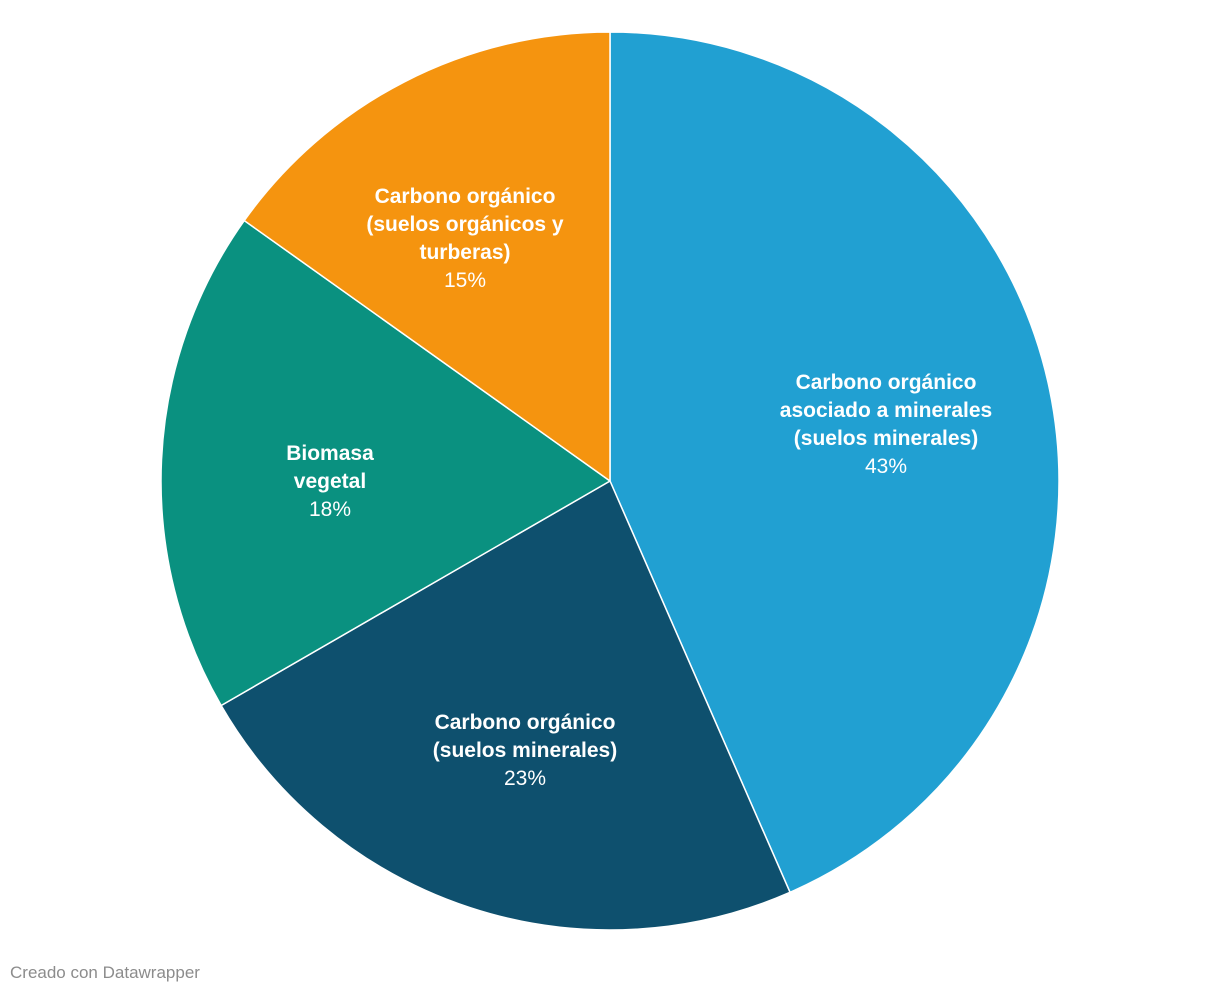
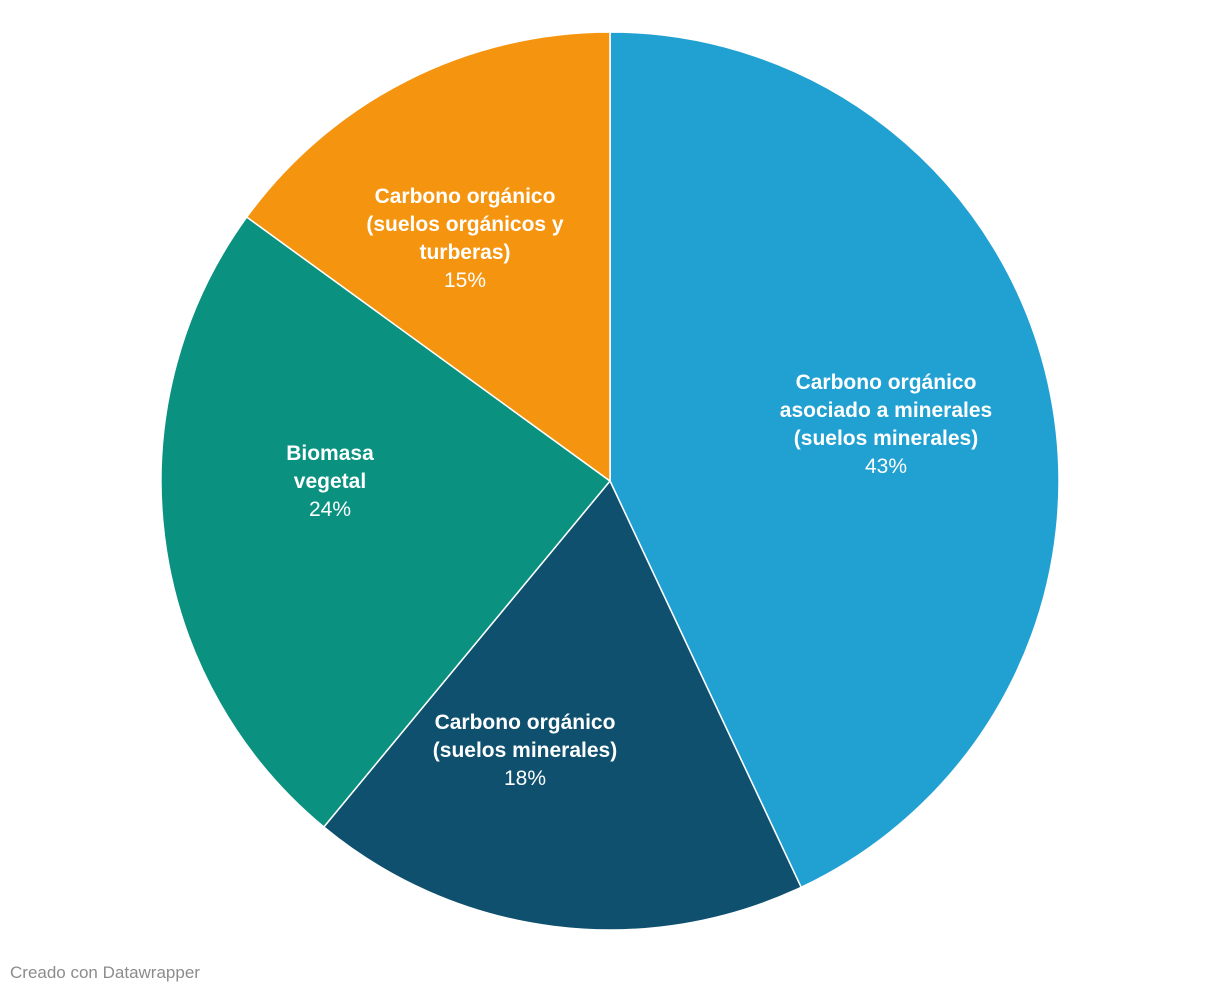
Carbono orgánico (suelos minerales): 23% -> 18%
Biomasa vegetal: 18% -> 24%
